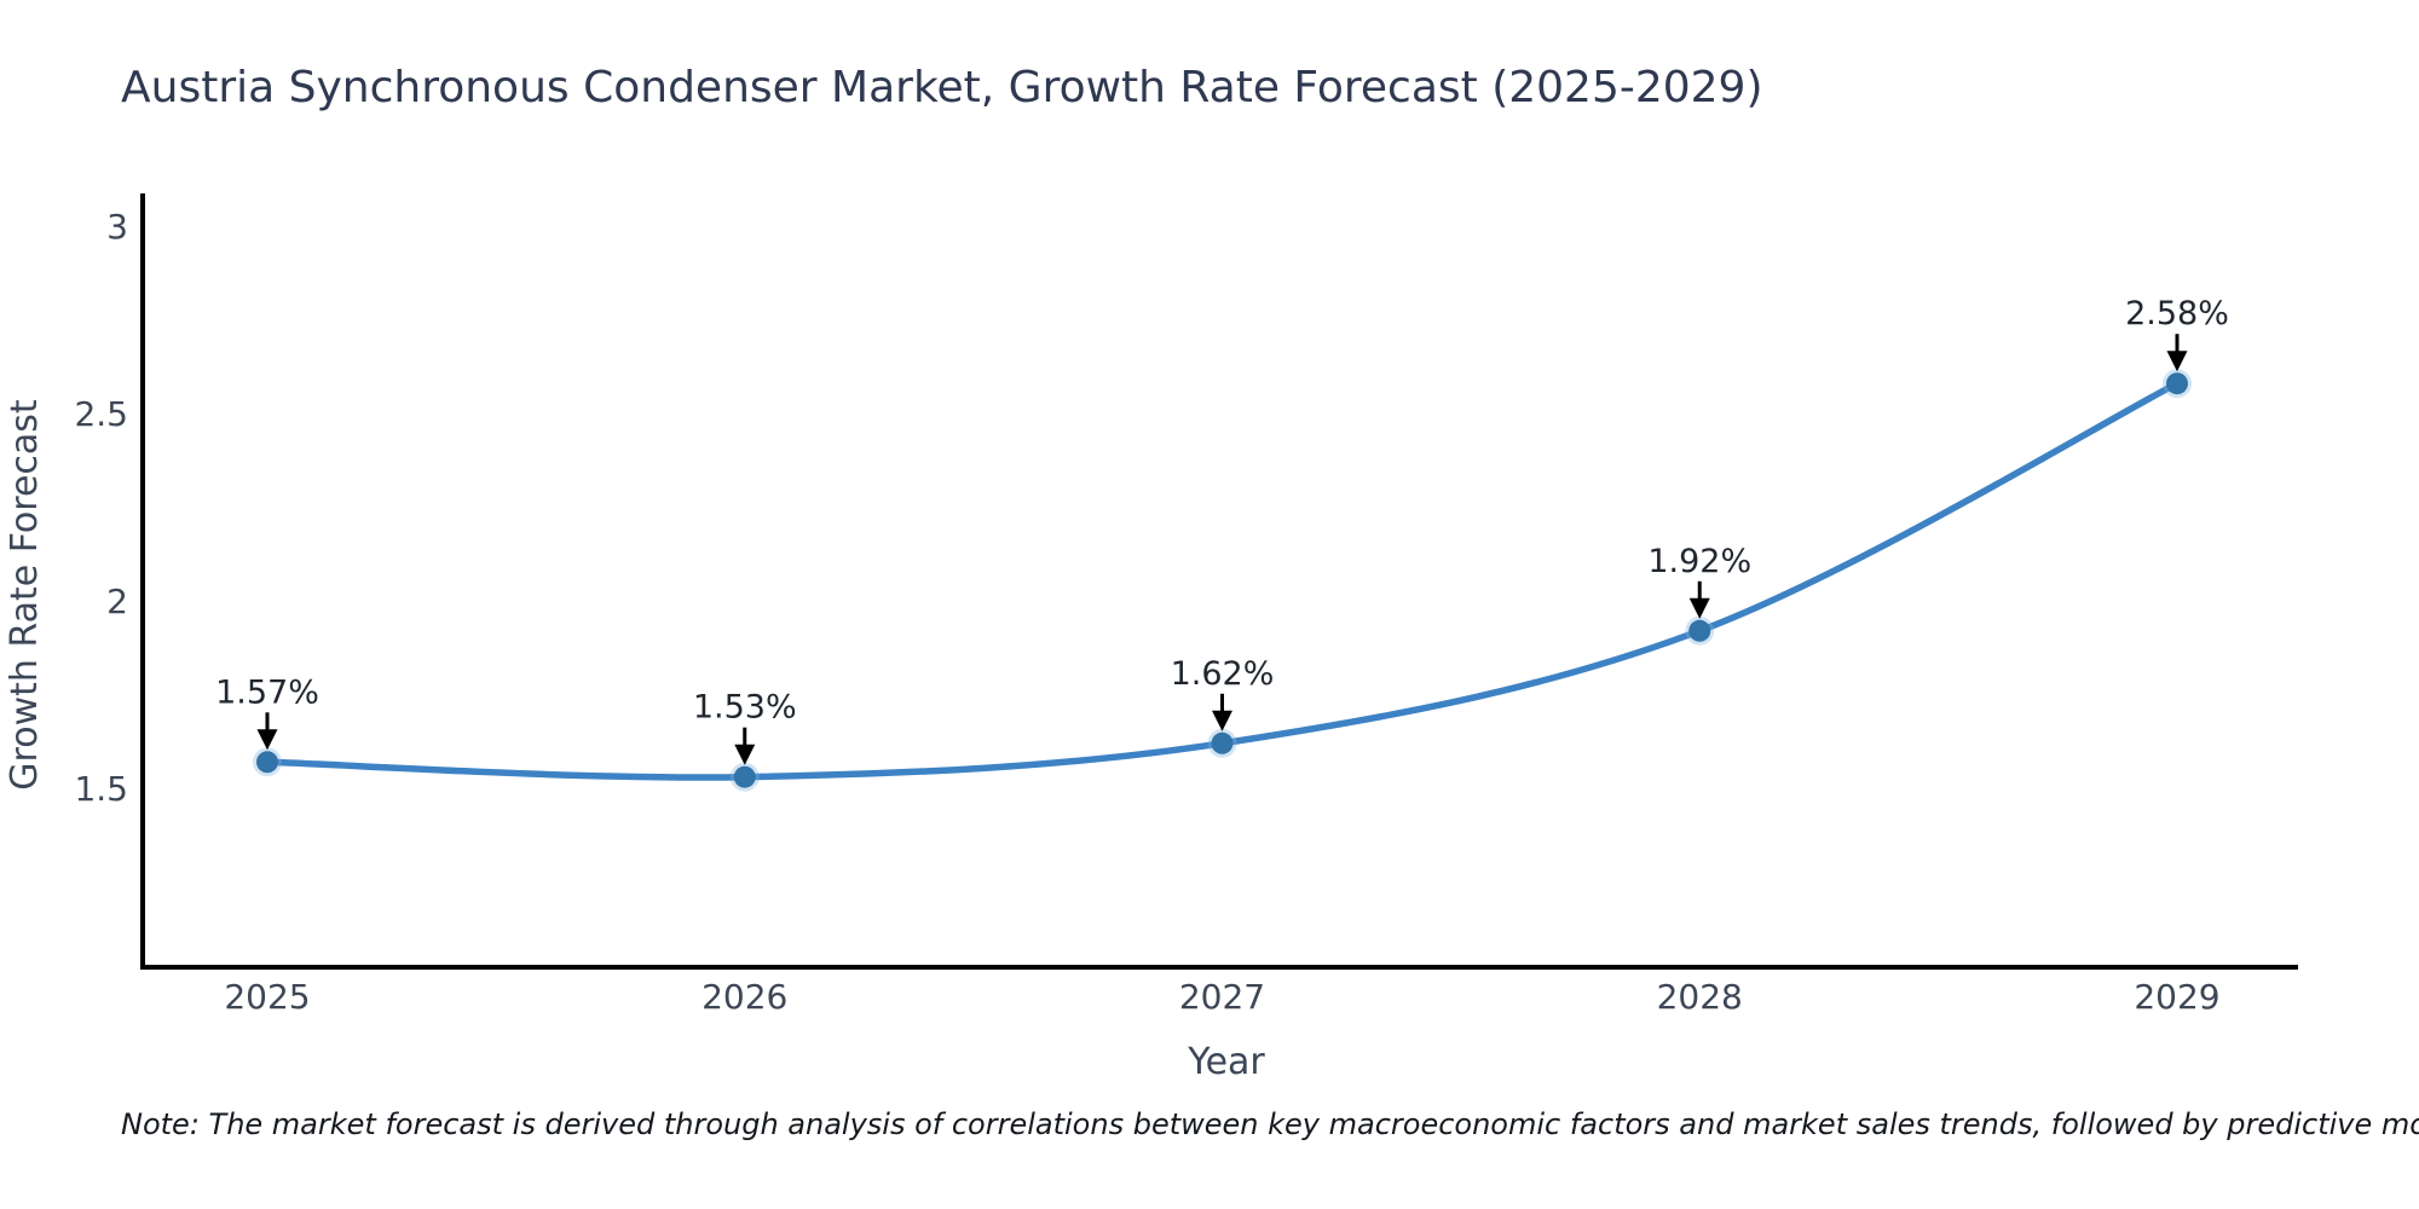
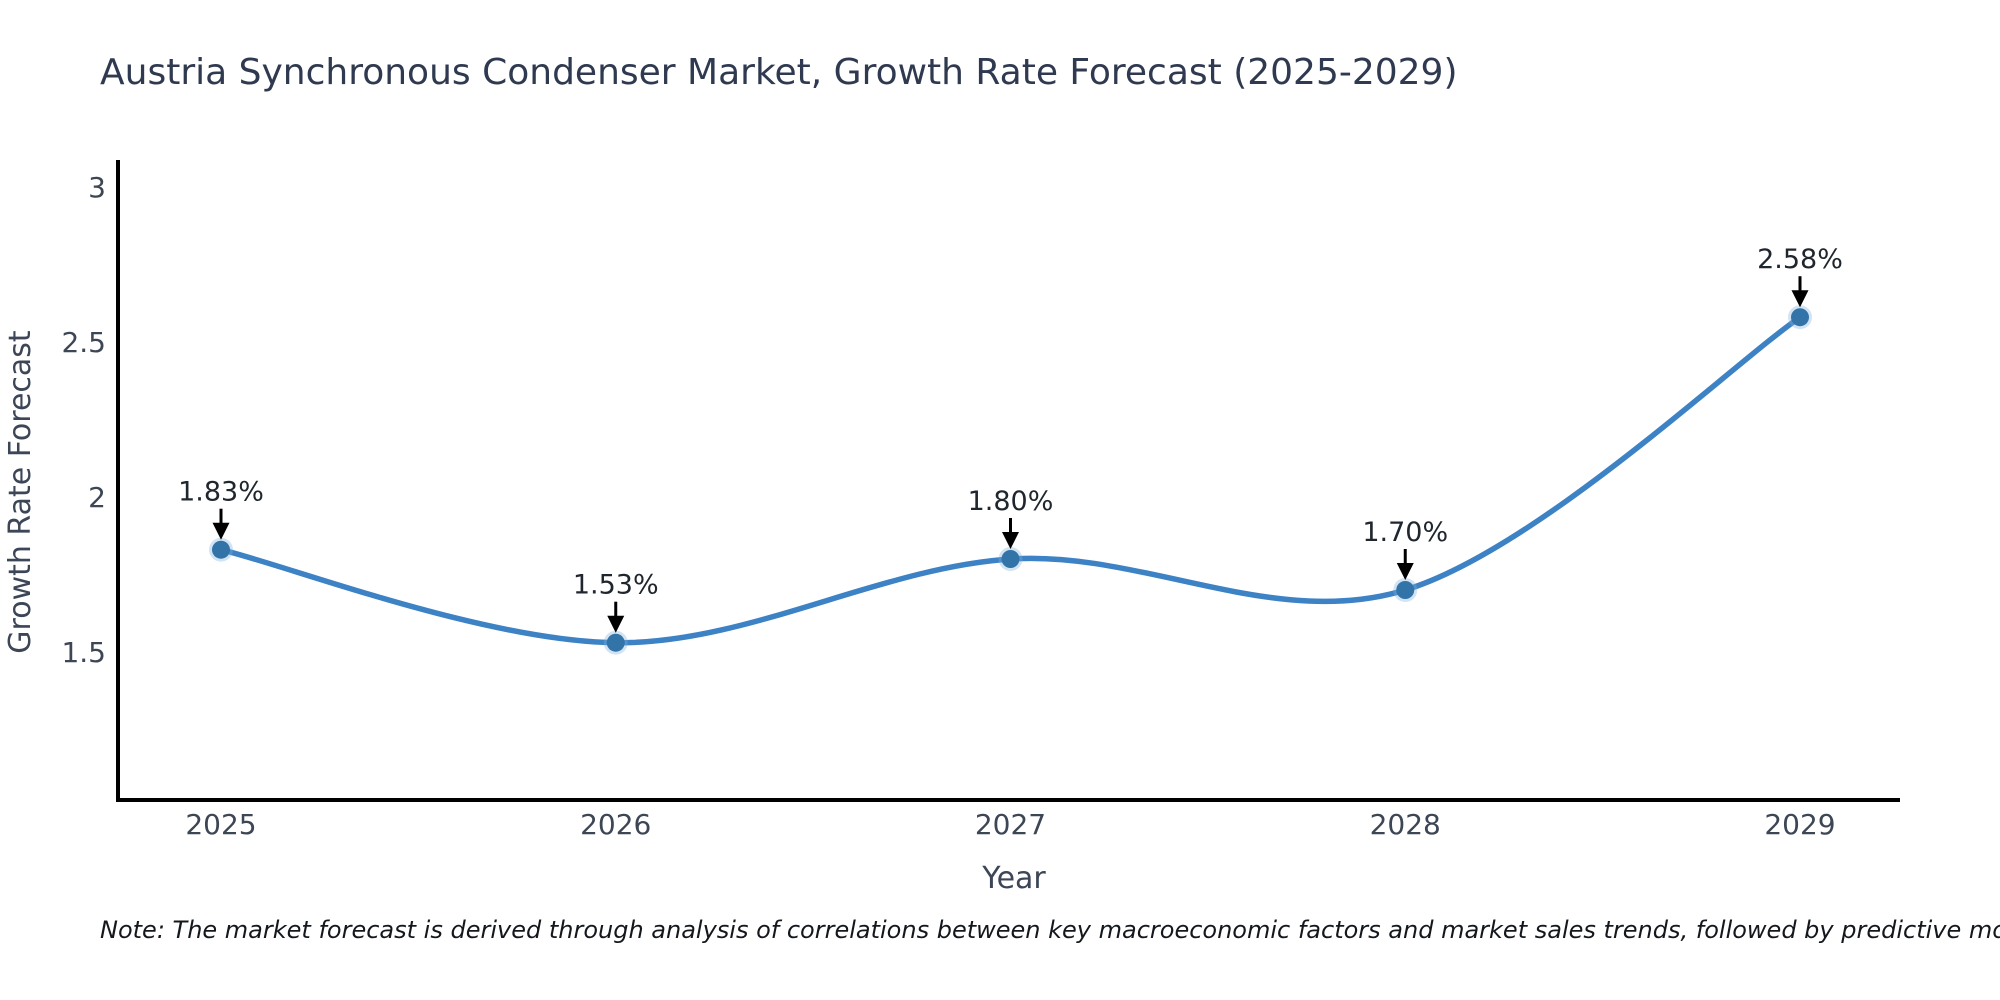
2025: 1.57% -> 1.83%
2027: 1.62% -> 1.80%
2028: 1.92% -> 1.70%
